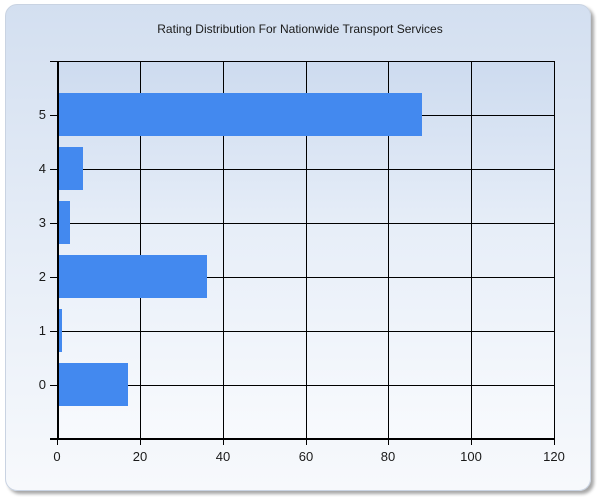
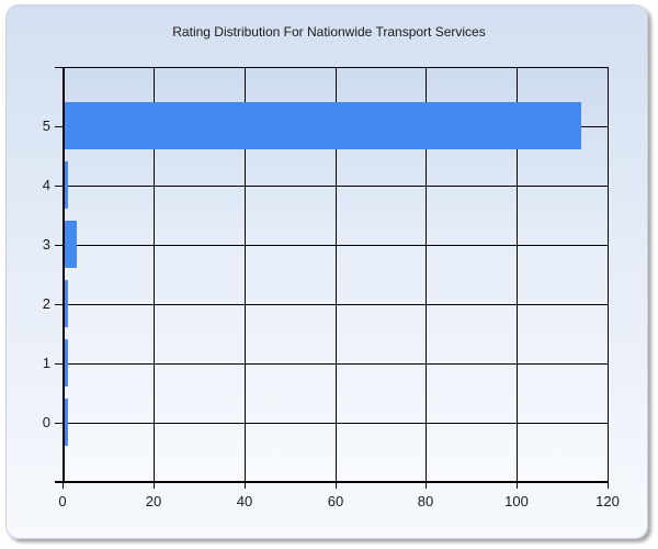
0: 17 -> 1
2: 36 -> 1
4: 6 -> 1
5: 88 -> 114
